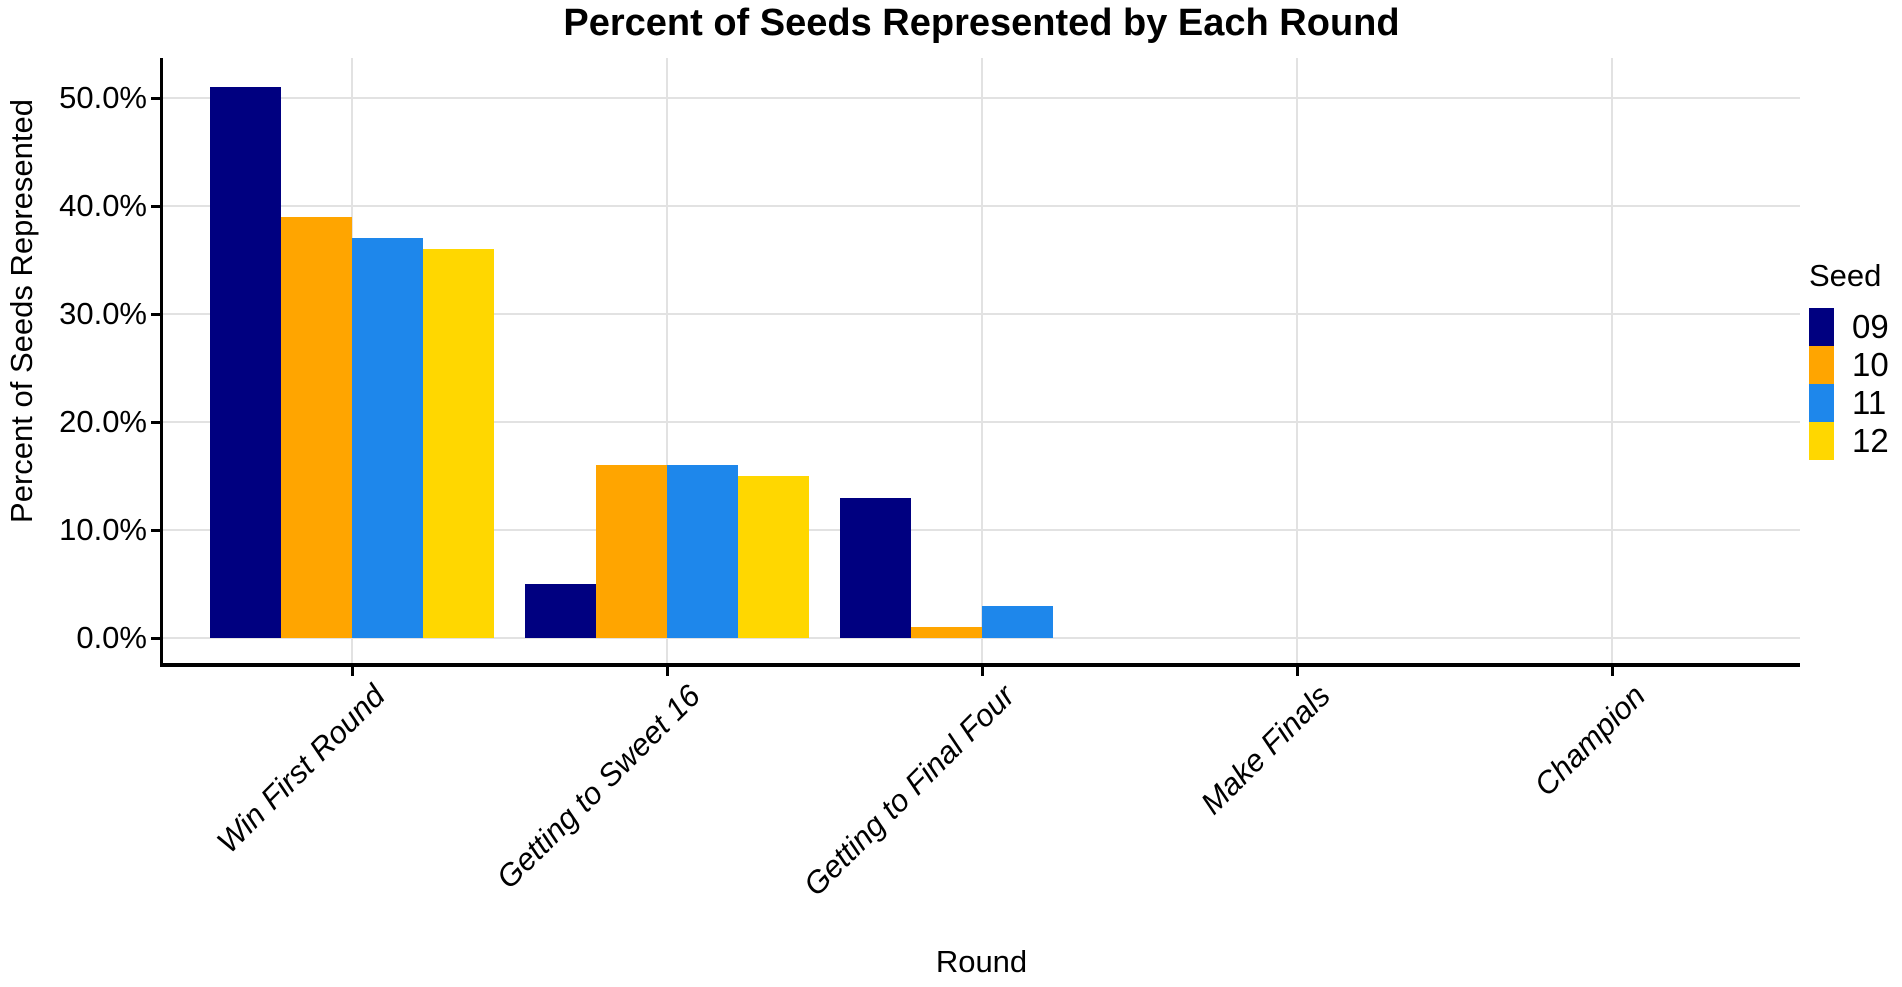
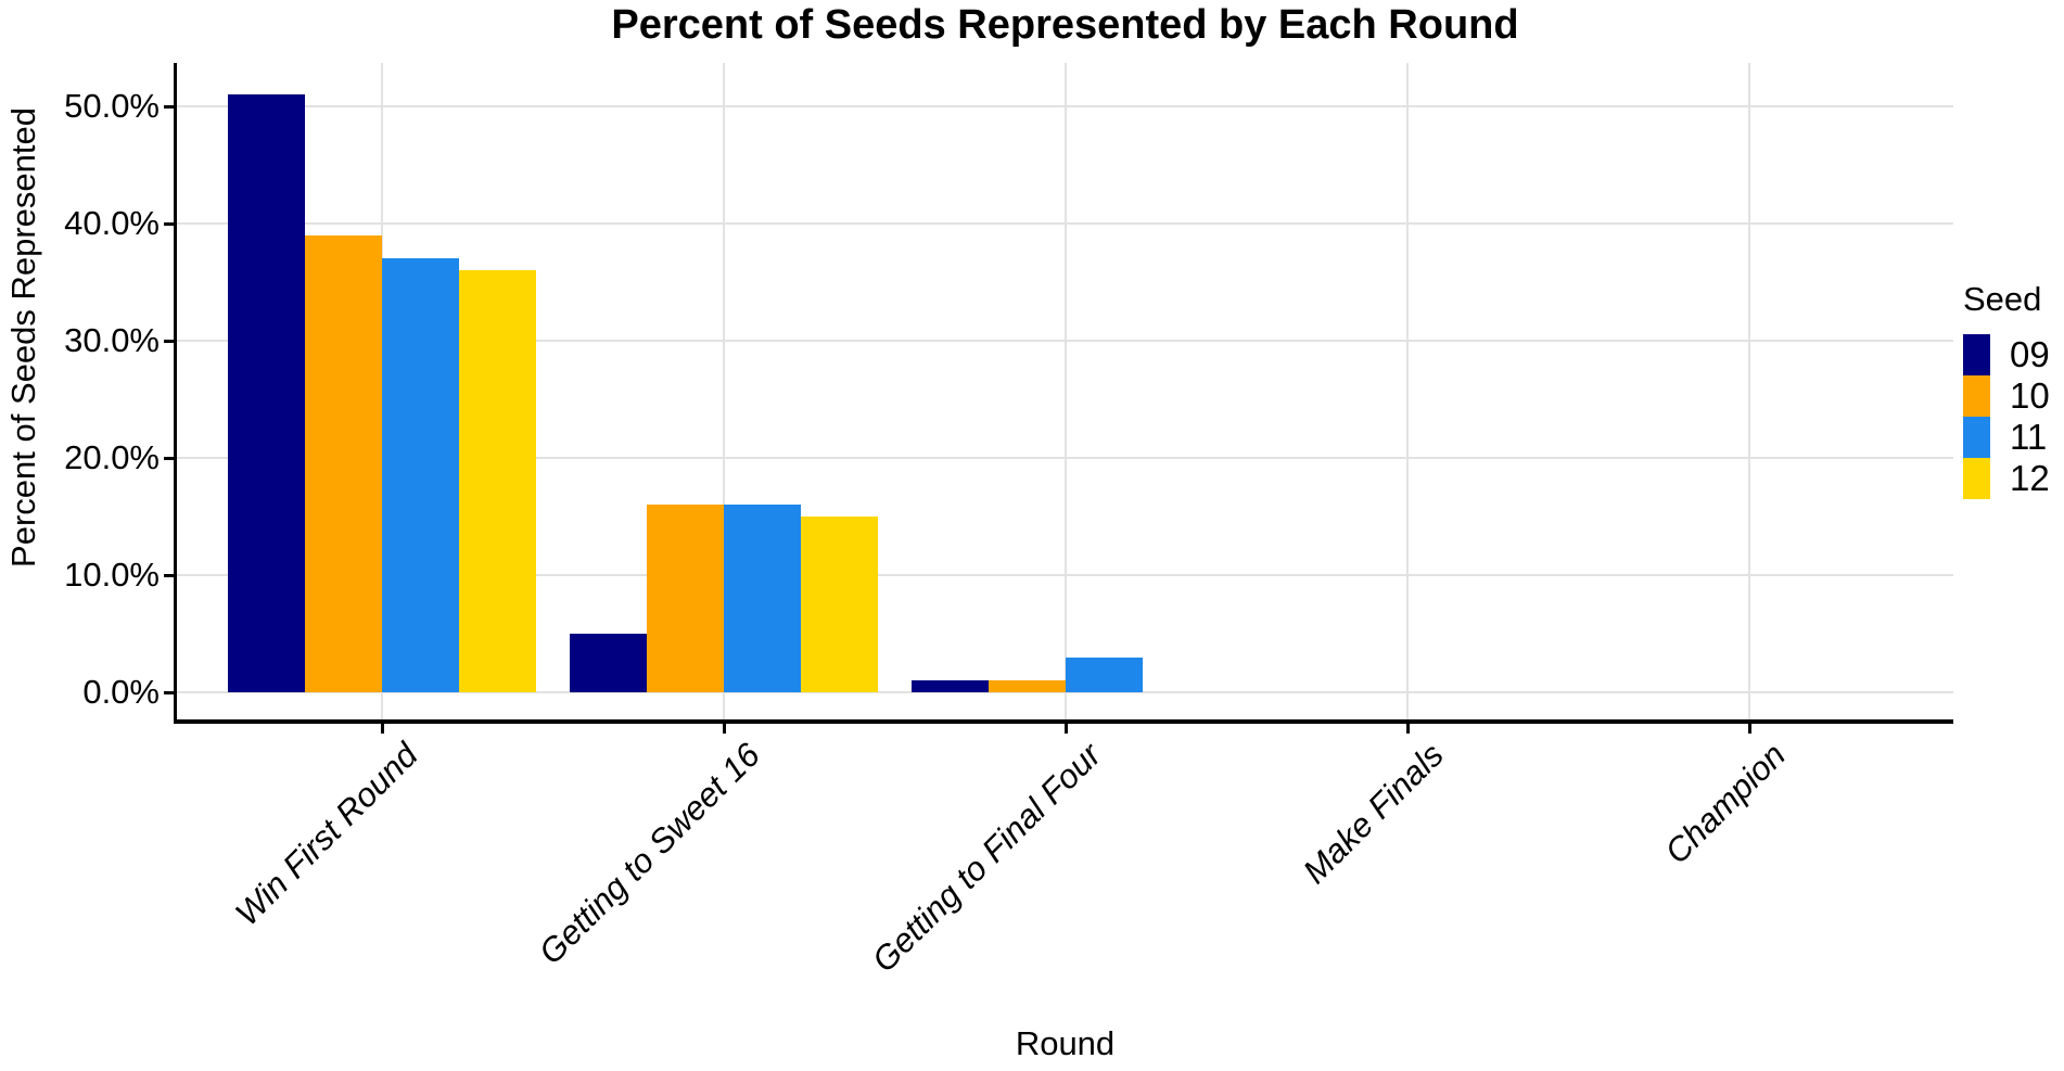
09/Getting to Final Four: 13% -> 1%
